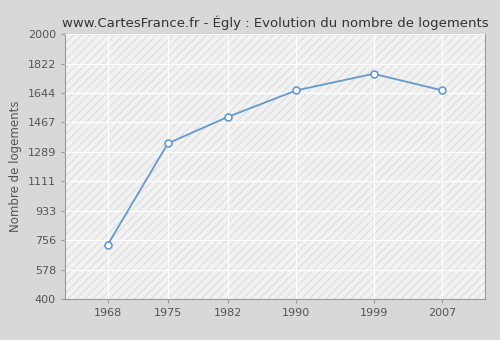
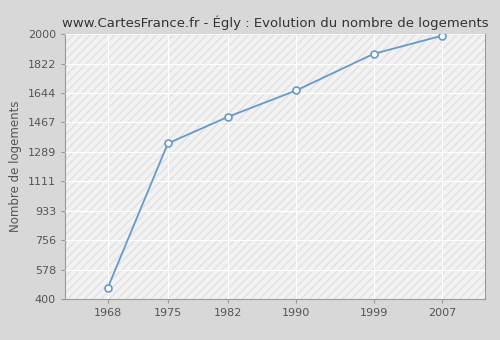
1968: 730 -> 470
1999: 1760 -> 1880
2007: 1660 -> 1990
